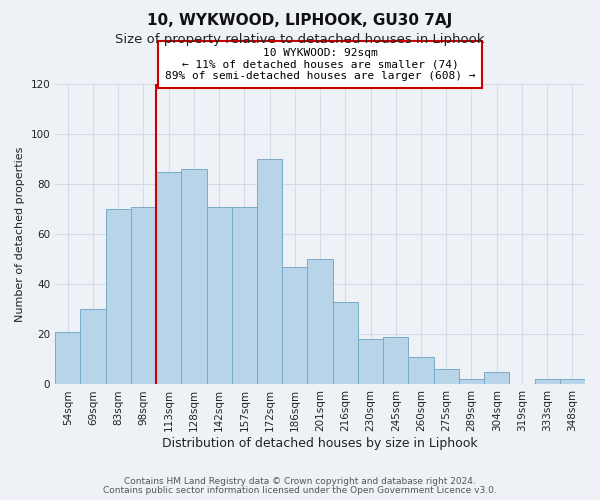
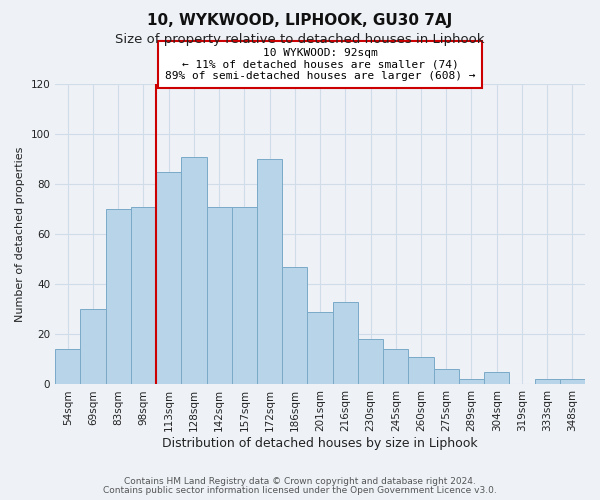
54sqm: 21 -> 14
128sqm: 86 -> 91
201sqm: 50 -> 29
245sqm: 19 -> 14
